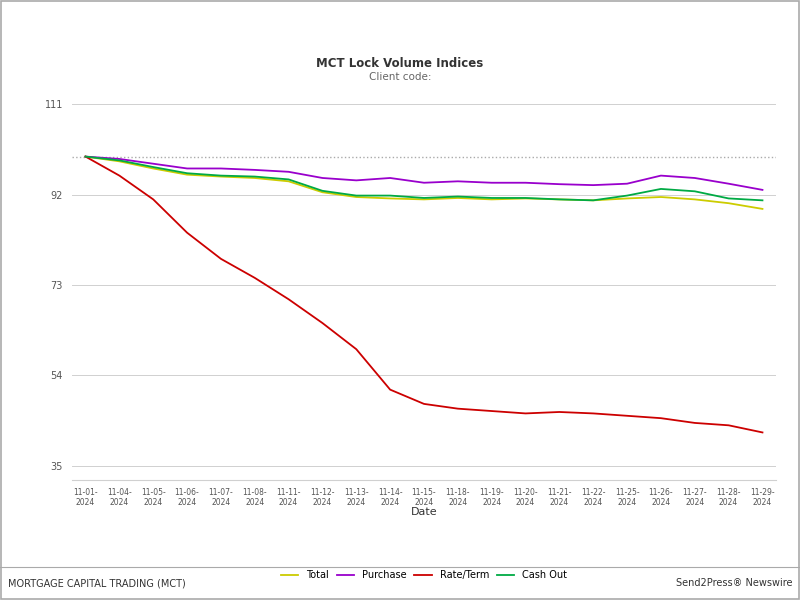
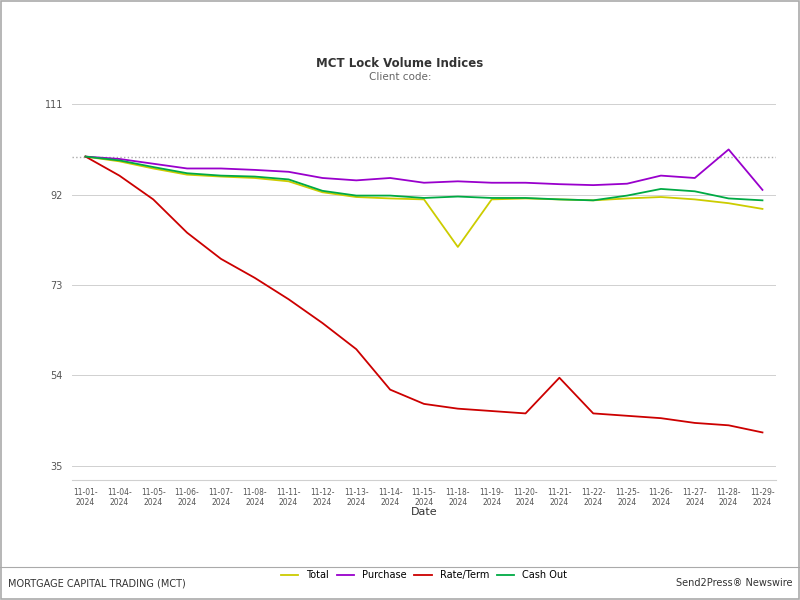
Total/11-18- 2024: 91.3 -> 81.0
Rate/Term/11-21- 2024: 46.3 -> 53.5
Purchase/11-28- 2024: 94.3 -> 101.5
